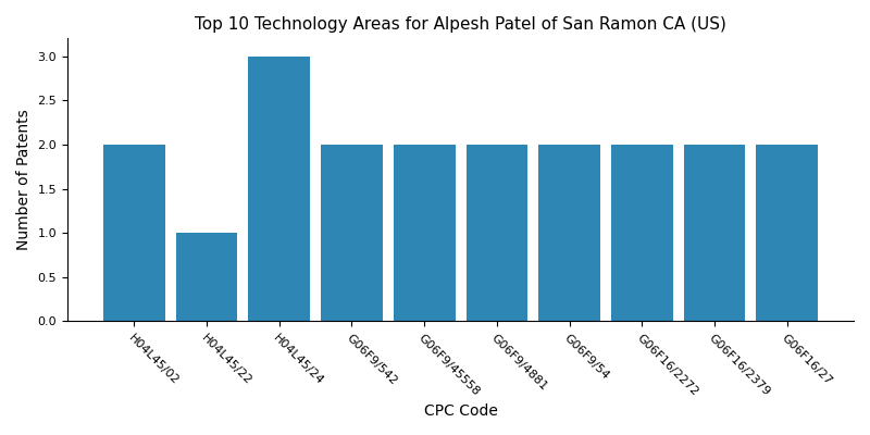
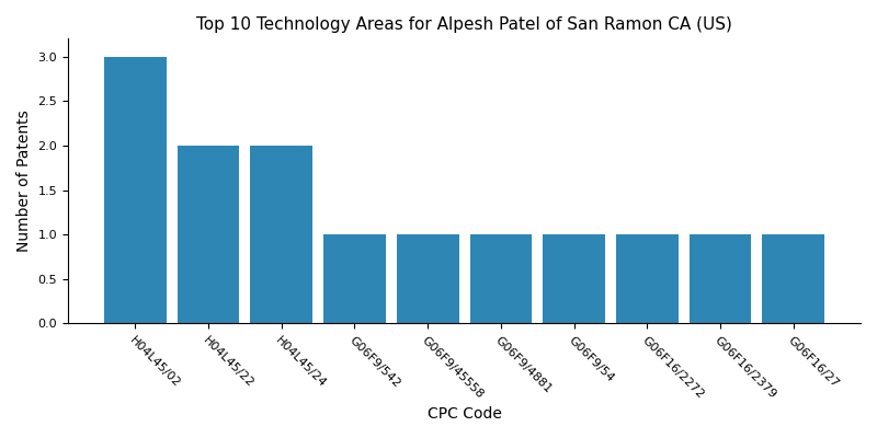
H04L45/02: 2 -> 3
H04L45/22: 1 -> 2
H04L45/24: 3 -> 2
G06F9/542: 2 -> 1
G06F9/45558: 2 -> 1
G06F9/4881: 2 -> 1
G06F9/54: 2 -> 1
G06F16/2272: 2 -> 1
G06F16/2379: 2 -> 1
G06F16/27: 2 -> 1
